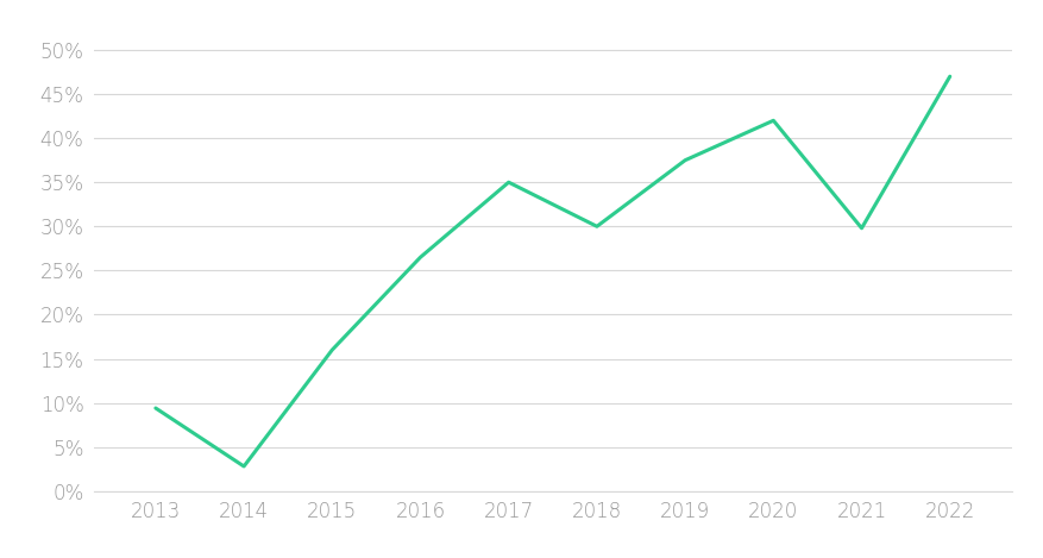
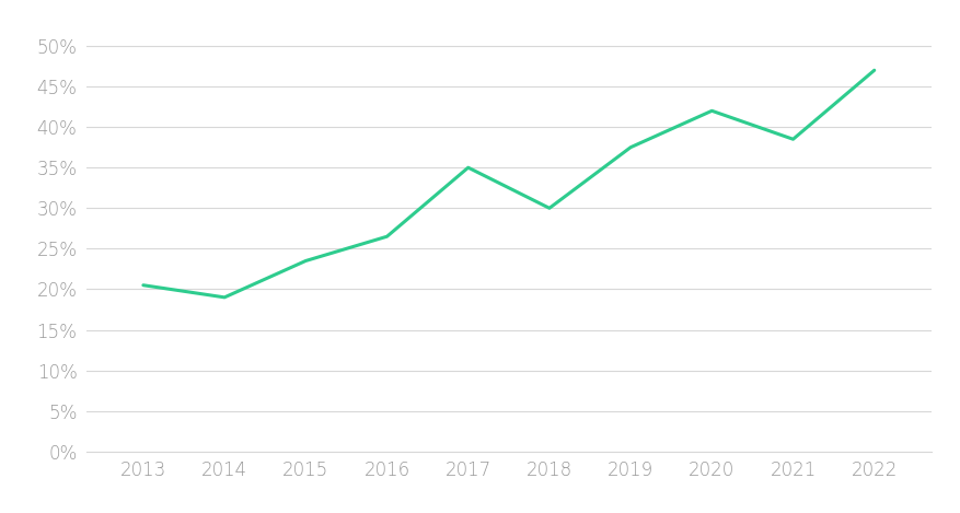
2013: 9.4% -> 20.5%
2014: 2.8% -> 19.0%
2015: 16.0% -> 23.5%
2021: 29.8% -> 38.5%
